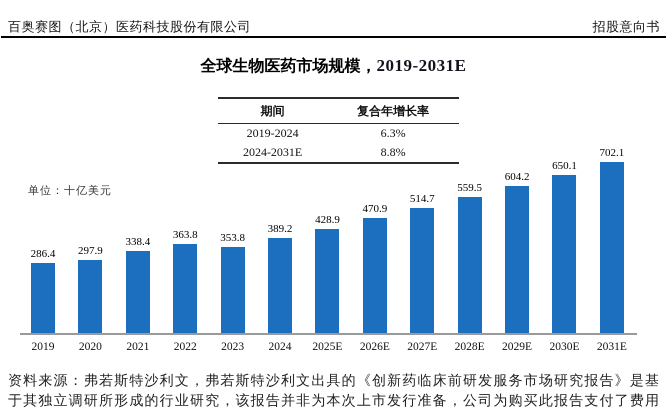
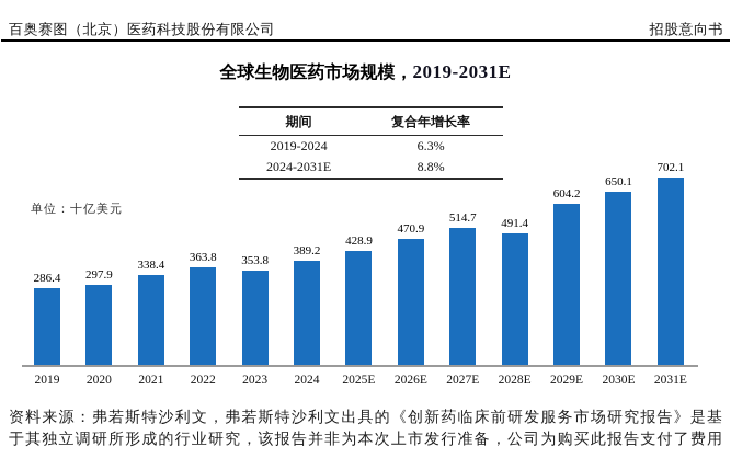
2028E: 559.5 -> 491.4
